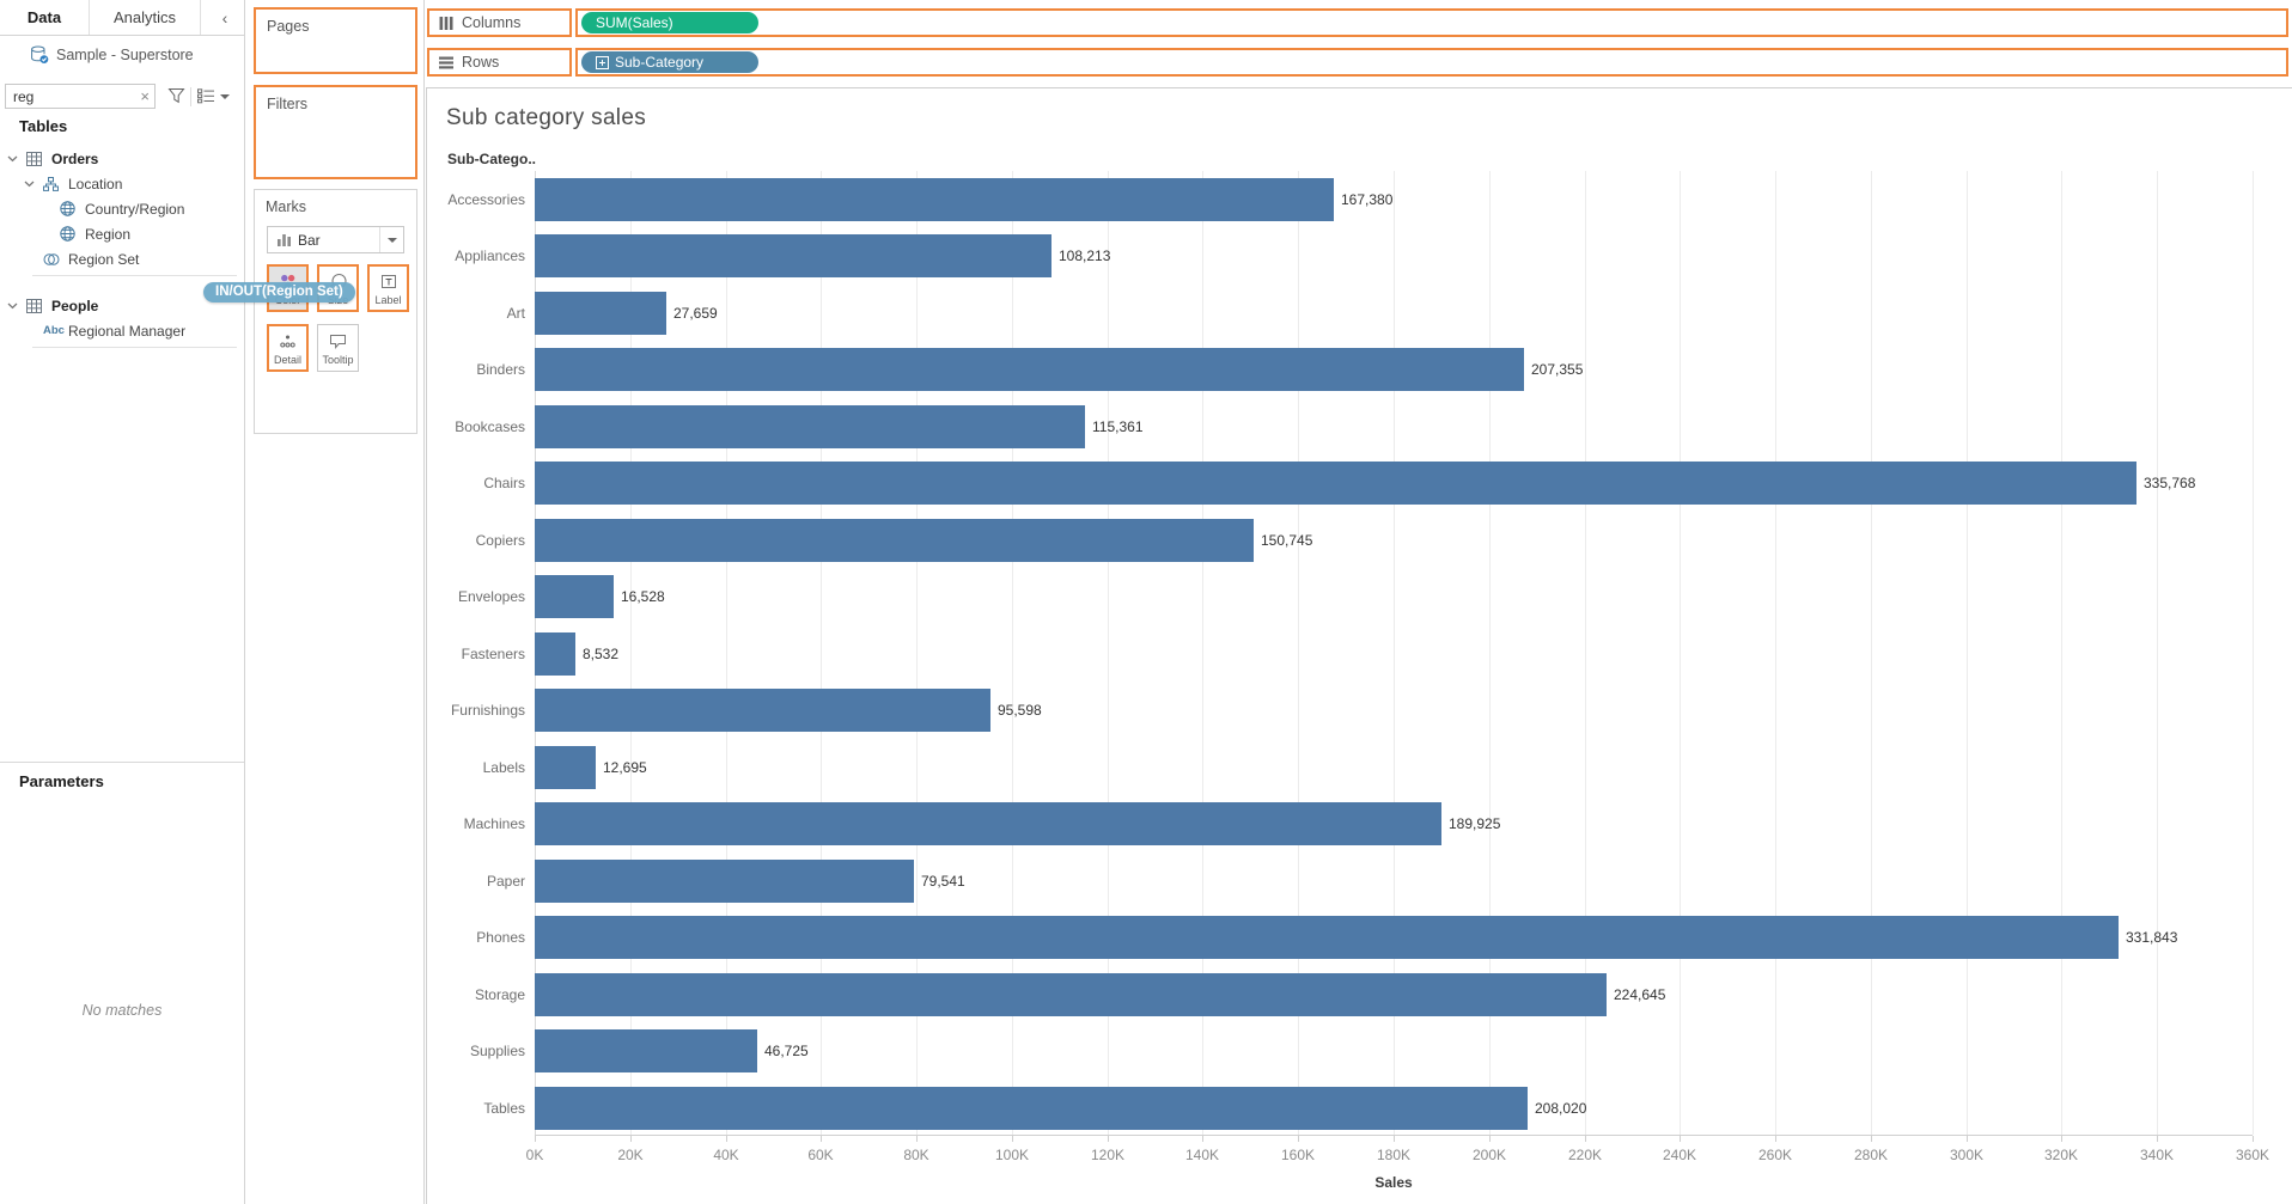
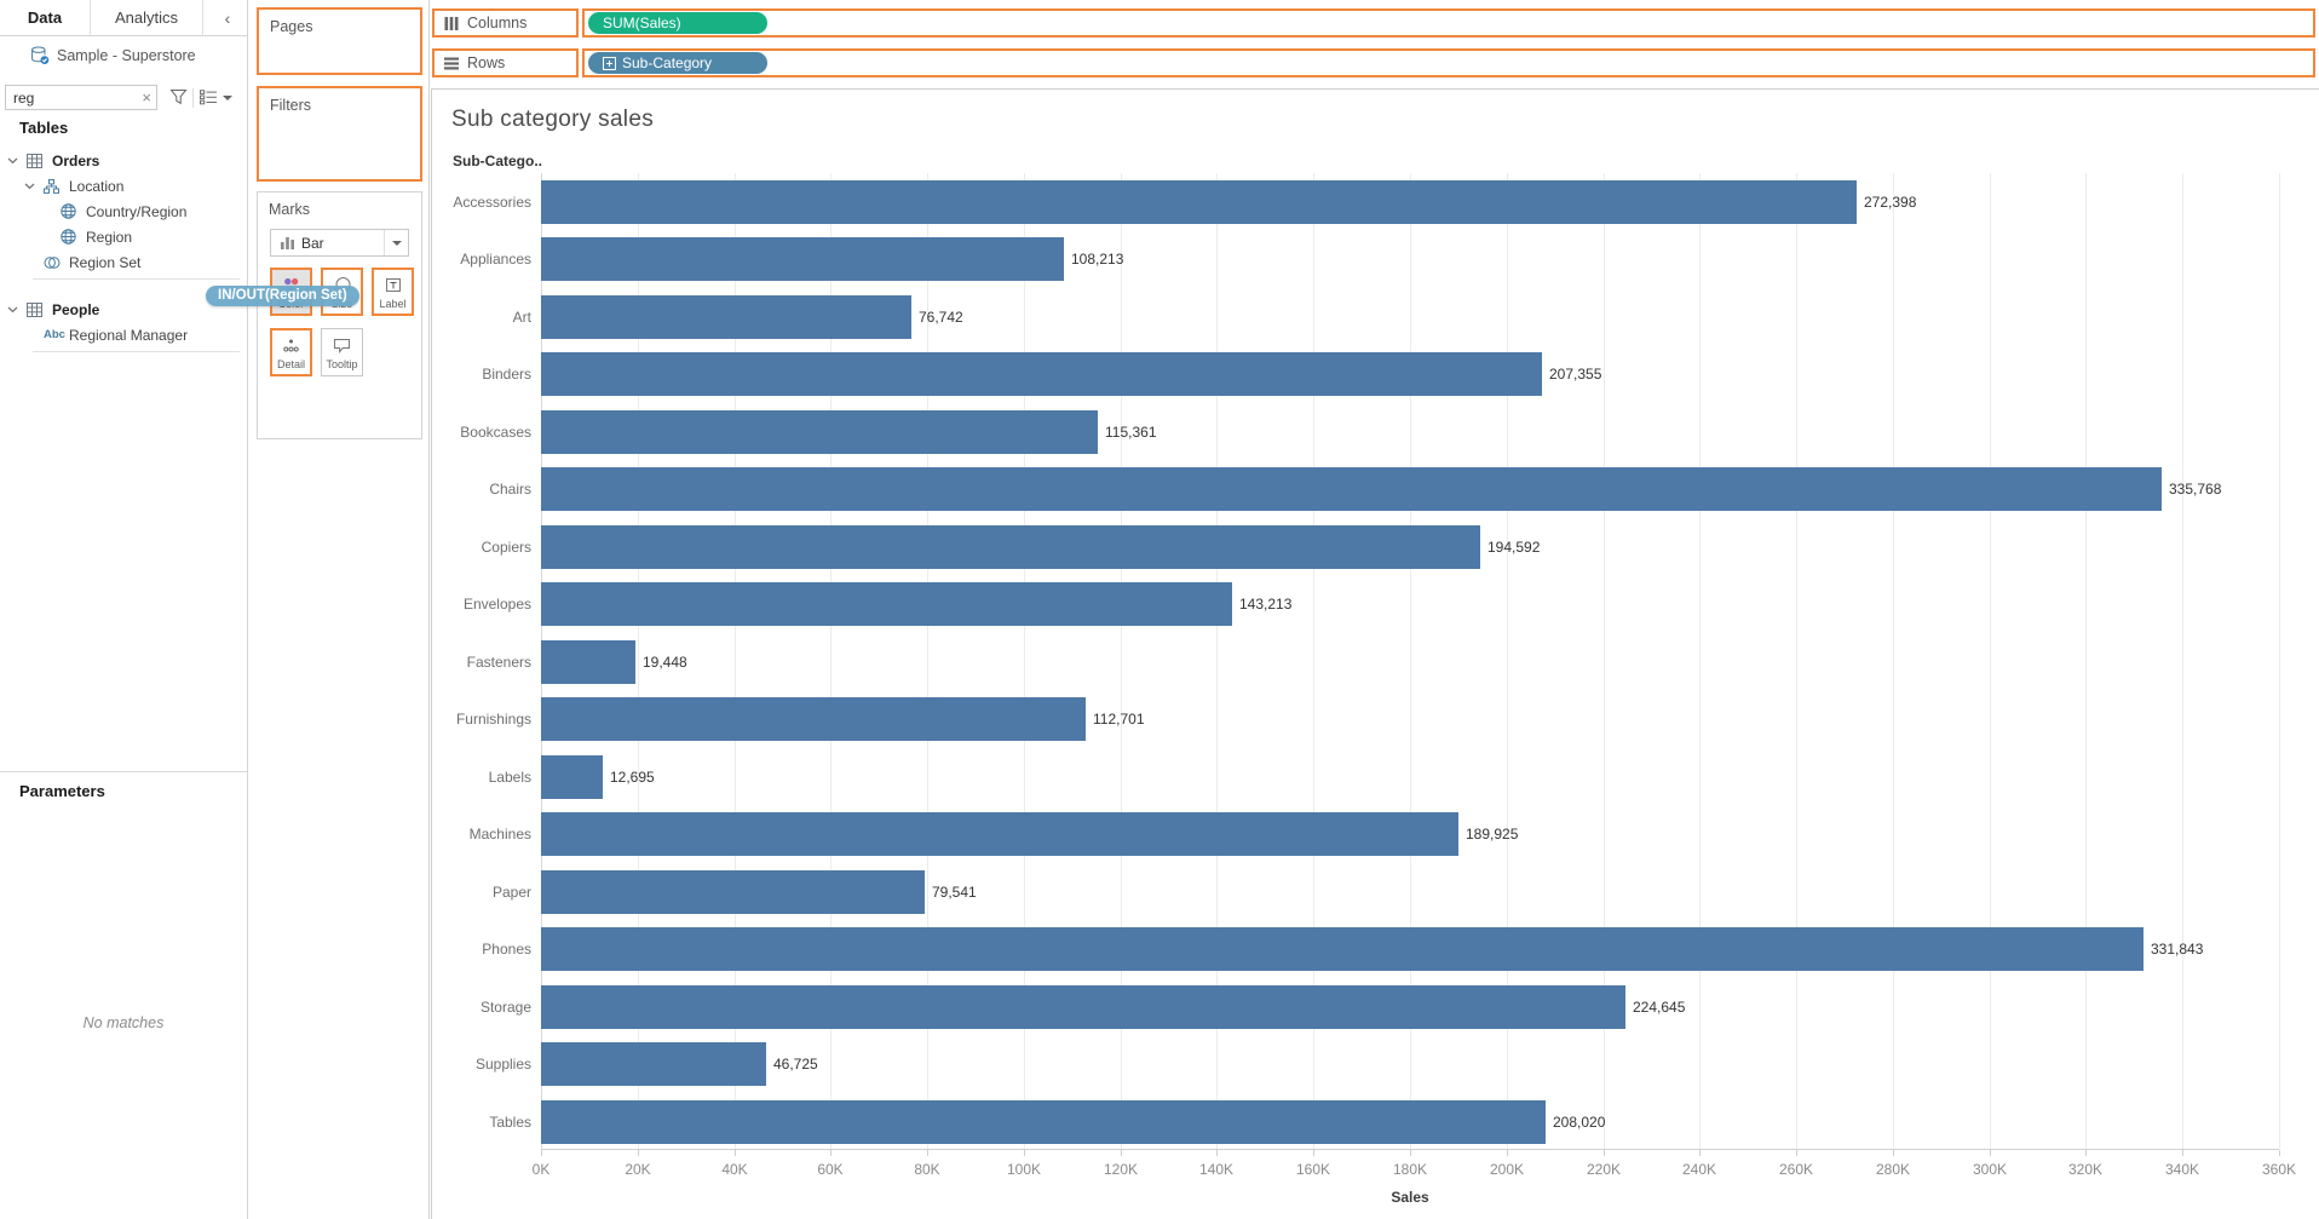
Accessories: 167,380 -> 272,398
Art: 27,659 -> 76,742
Copiers: 150,745 -> 194,592
Envelopes: 16,528 -> 143,213
Fasteners: 8,532 -> 19,448
Furnishings: 95,598 -> 112,701
